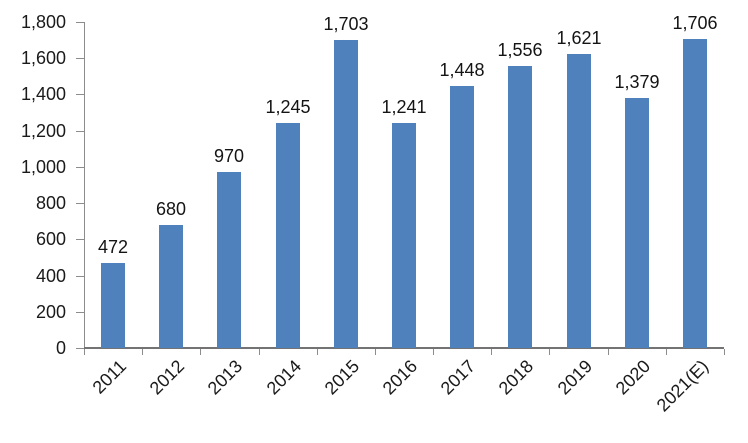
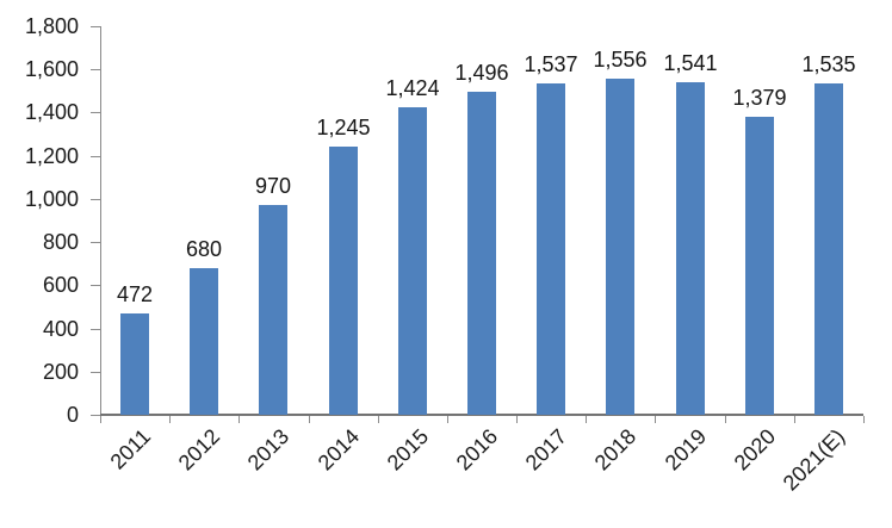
2015: 1,703 -> 1,424
2016: 1,241 -> 1,496
2017: 1,448 -> 1,537
2019: 1,621 -> 1,541
2021(E): 1,706 -> 1,535
